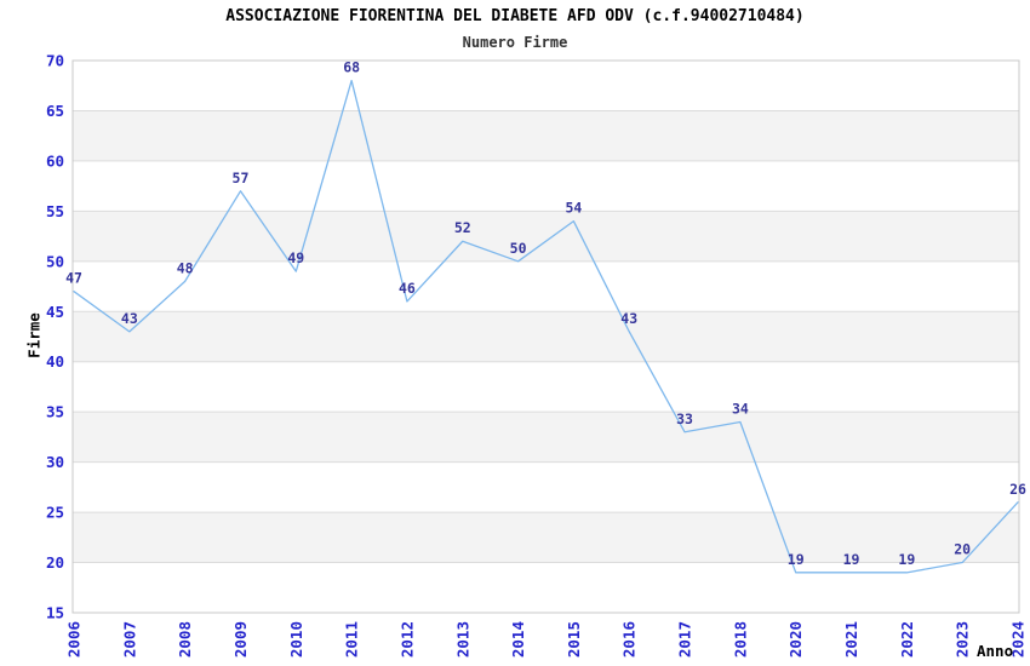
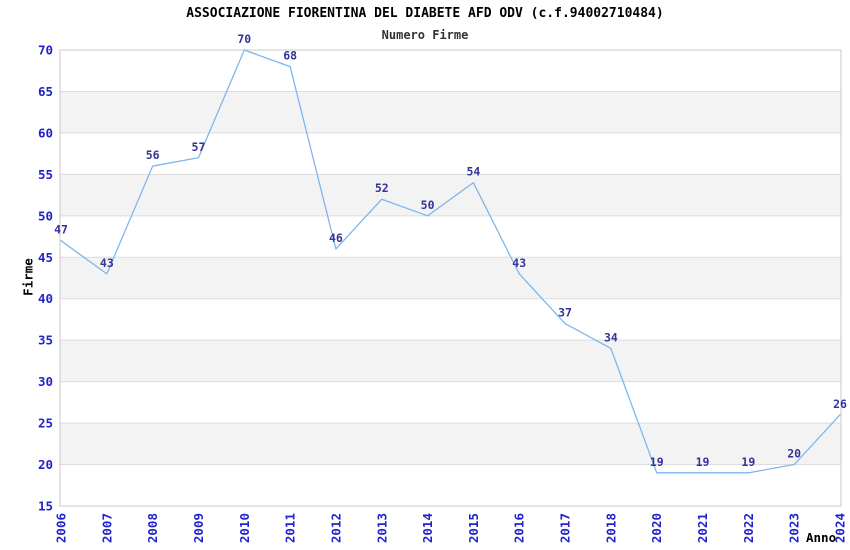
2008: 48 -> 56
2010: 49 -> 70
2017: 33 -> 37
